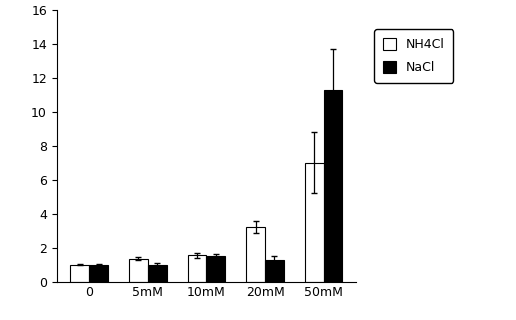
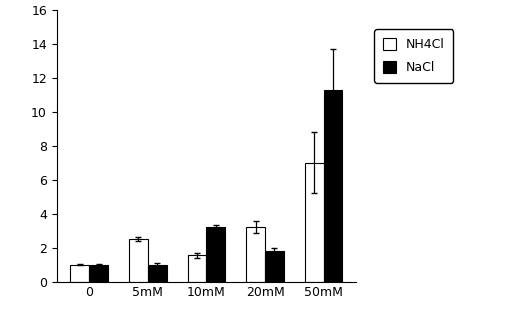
NH4Cl/5mM: 1.4 -> 2.5
NaCl/10mM: 1.5 -> 3.2
NaCl/20mM: 1.3 -> 1.8
